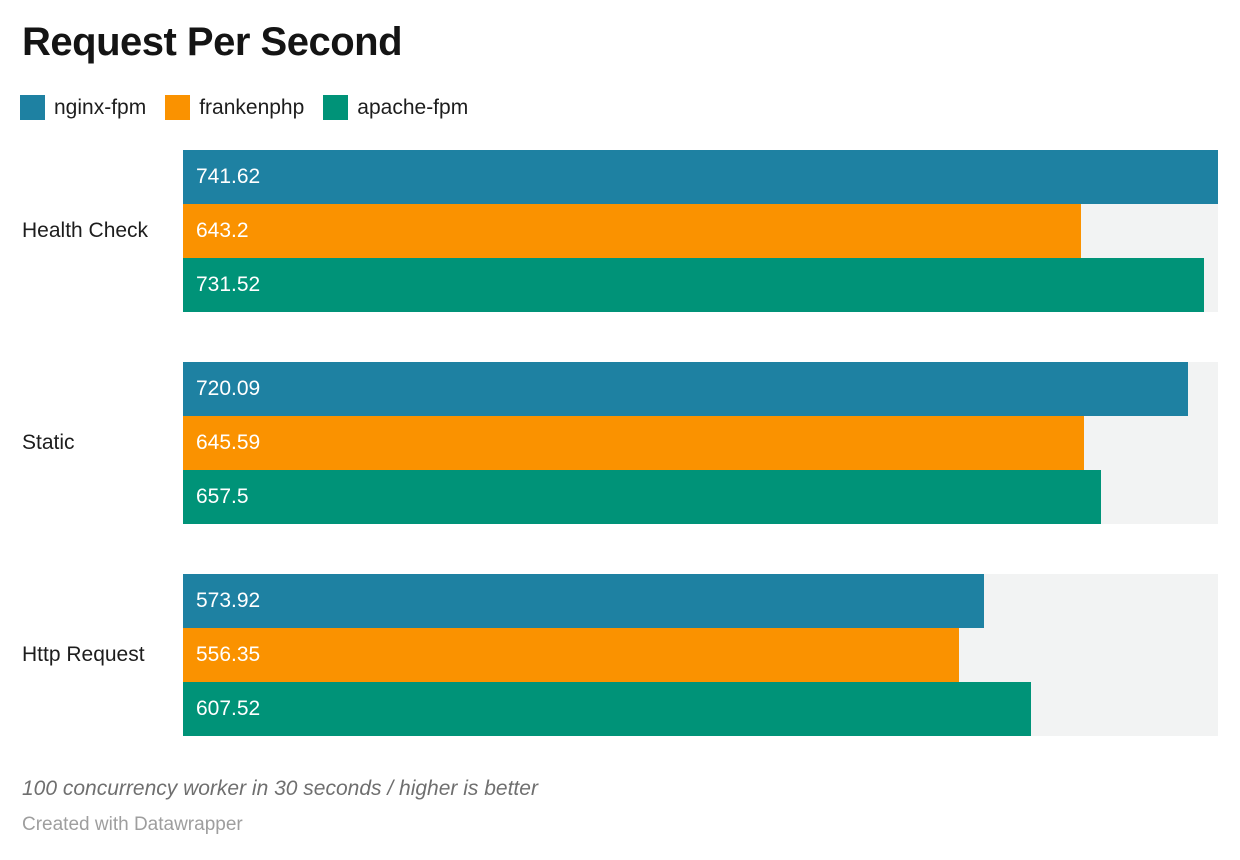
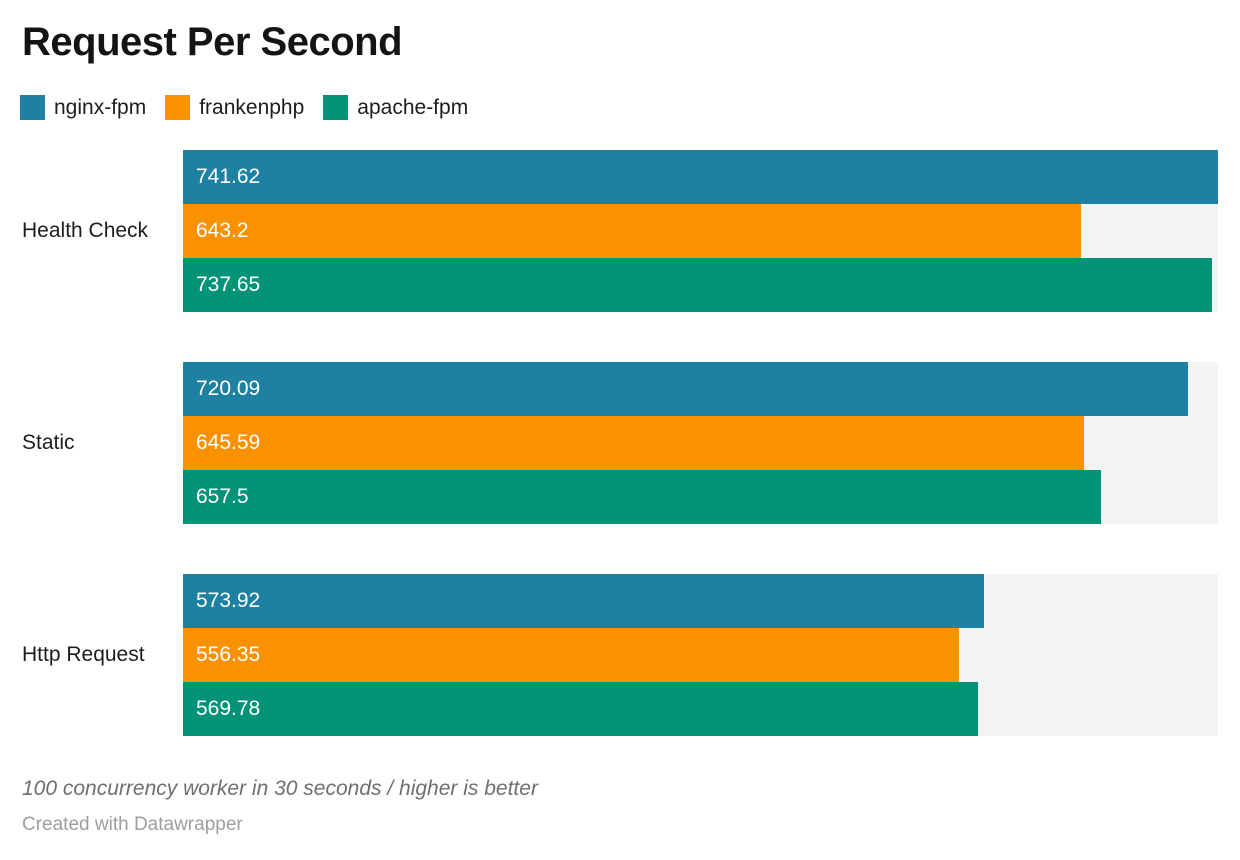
apache-fpm/Health Check: 731.52 -> 737.65
apache-fpm/Http Request: 607.52 -> 569.78
